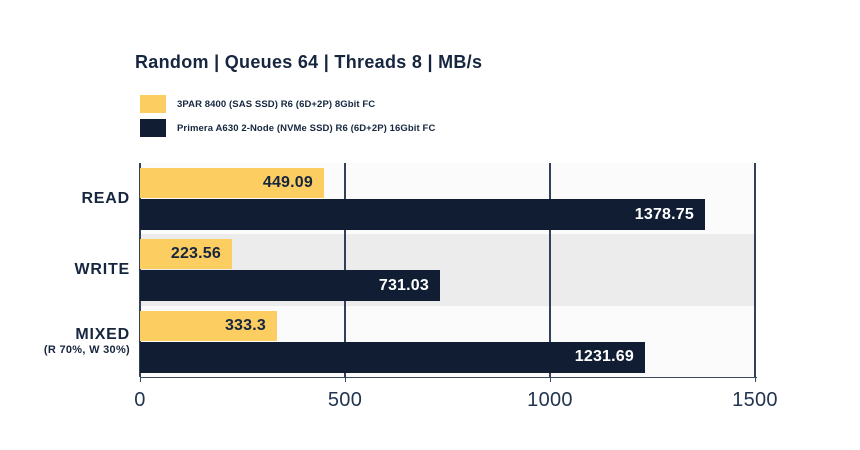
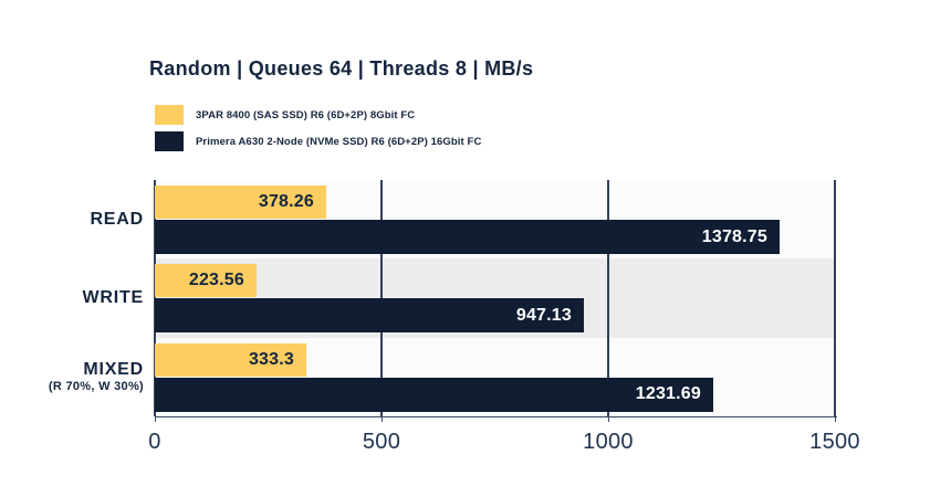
3PAR 8400 (SAS SSD) R6 (6D+2P) 8Gbit FC/READ: 449.09 -> 378.26
Primera A630 2-Node (NVMe SSD) R6 (6D+2P) 16Gbit FC/WRITE: 731.03 -> 947.13
